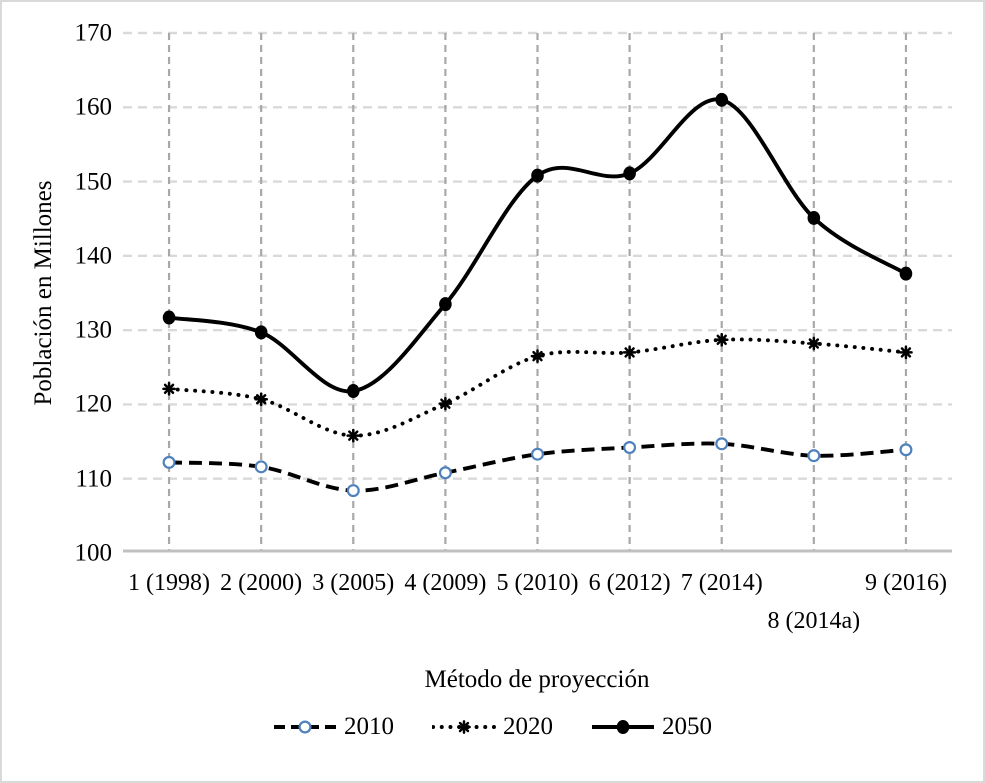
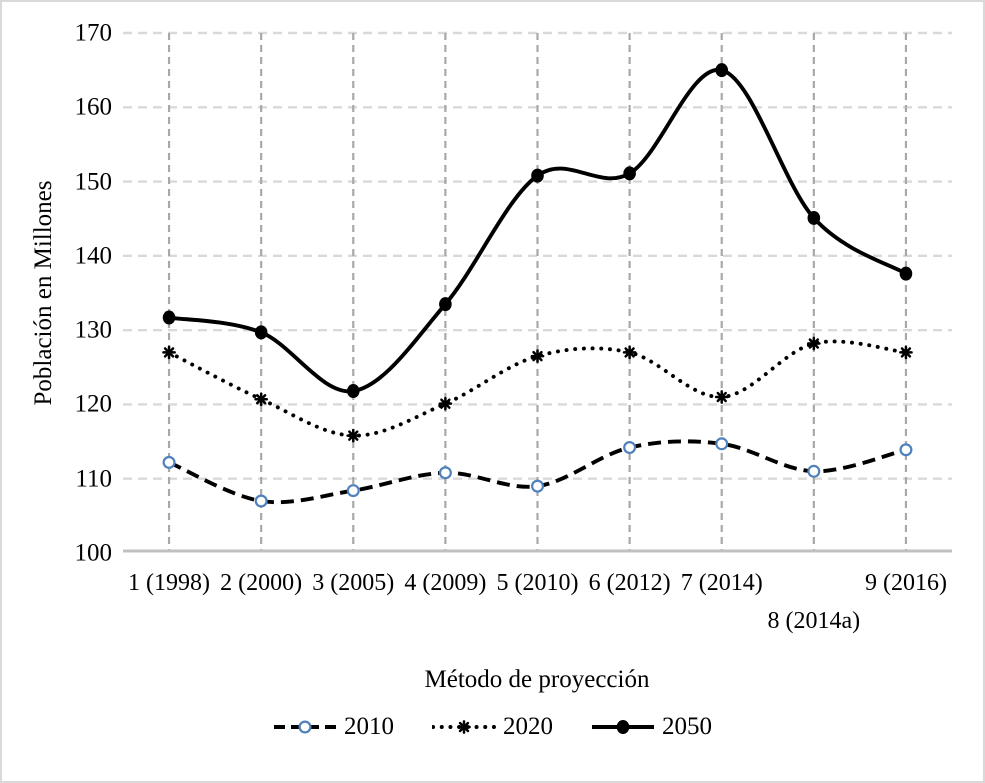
2020/1 (1998): 122 -> 127
2010/2 (2000): 112 -> 107
2010/5 (2010): 113 -> 109
2020/7 (2014): 129 -> 121
2050/7 (2014): 161 -> 165
2010/8 (2014a): 113 -> 111
